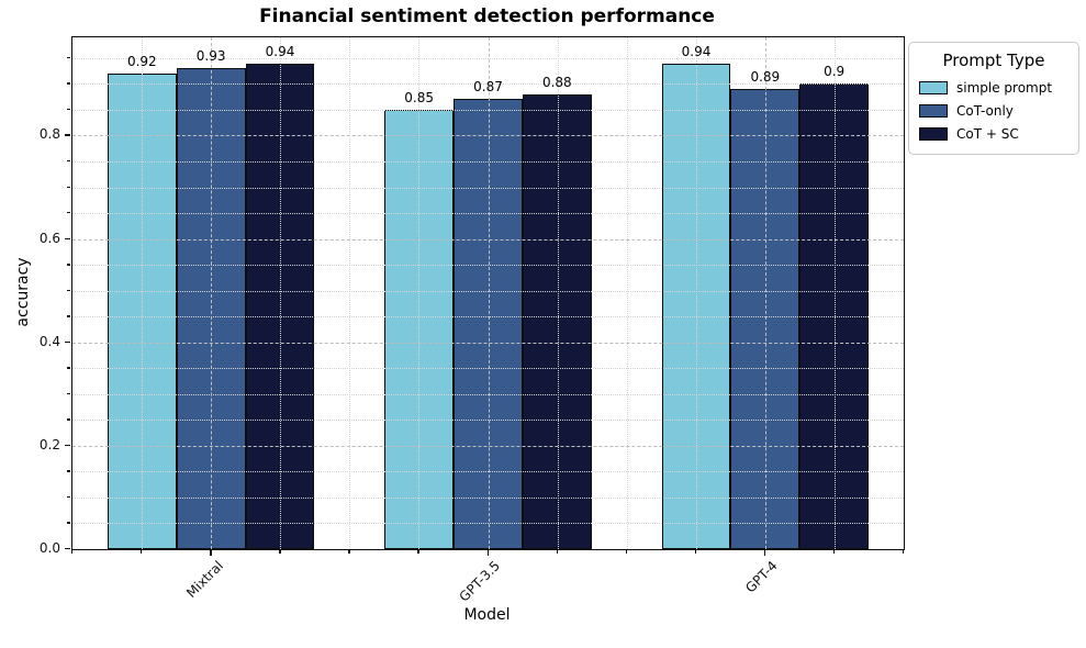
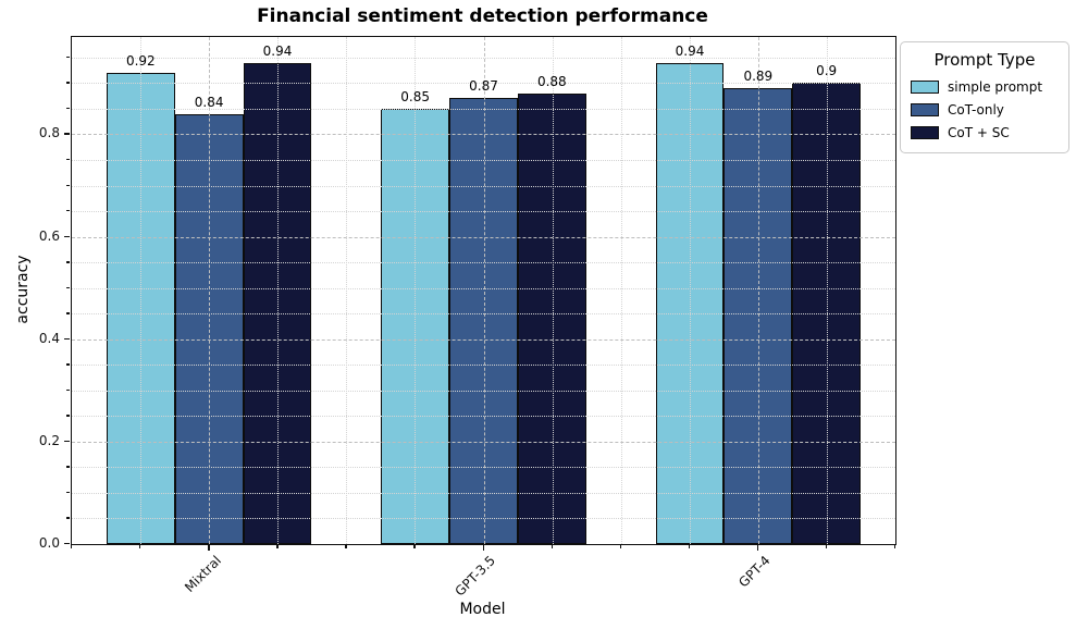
CoT-only/Mixtral: 0.93 -> 0.84
